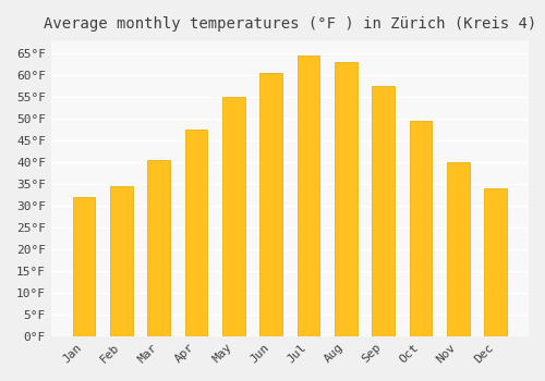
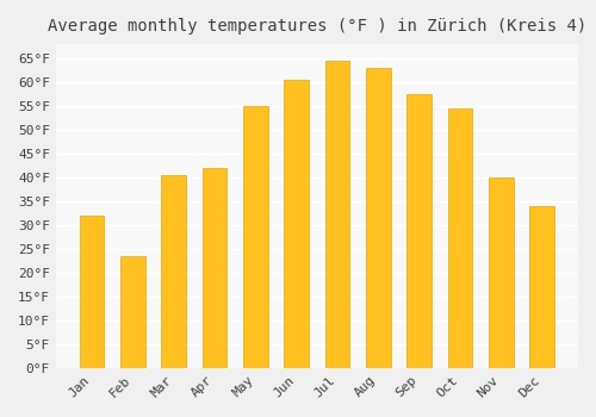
Feb: 34.5°F -> 23.5°F
Apr: 47.5°F -> 42.0°F
Oct: 49.5°F -> 54.5°F
